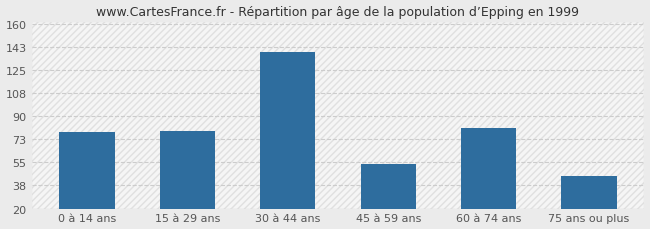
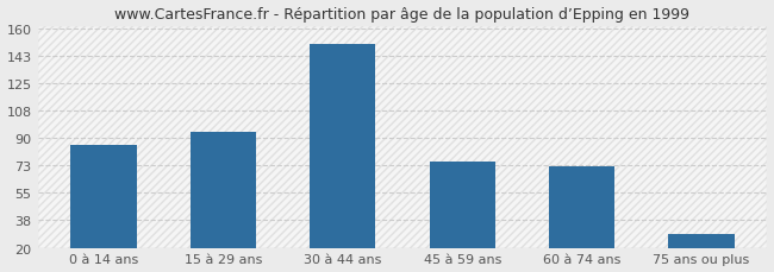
0 à 14 ans: 78 -> 86
15 à 29 ans: 79 -> 94
30 à 44 ans: 139 -> 150
45 à 59 ans: 54 -> 75
60 à 74 ans: 81 -> 72
75 ans ou plus: 45 -> 29
